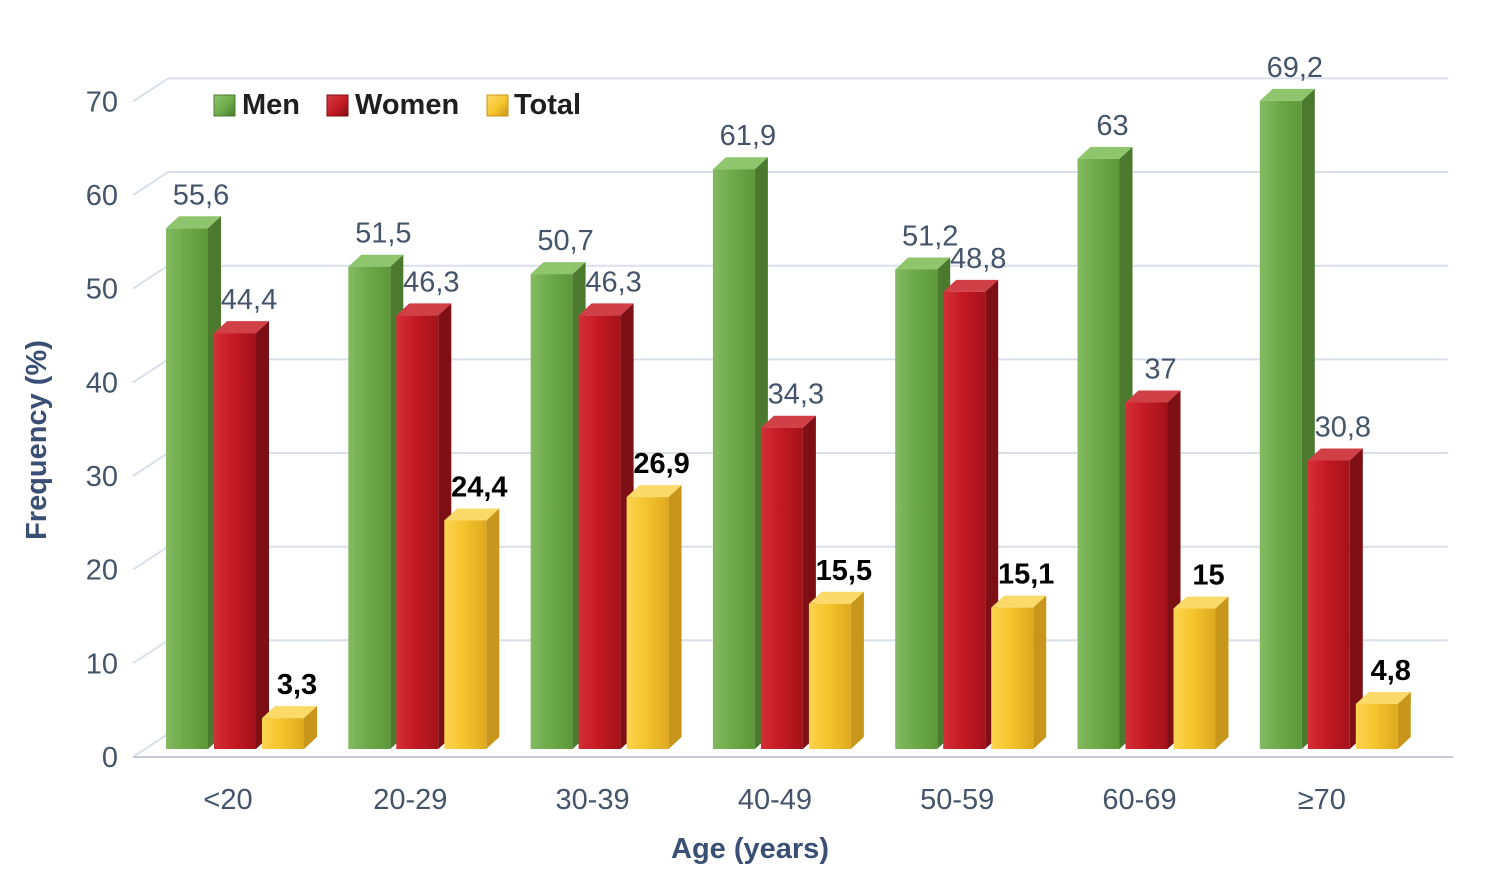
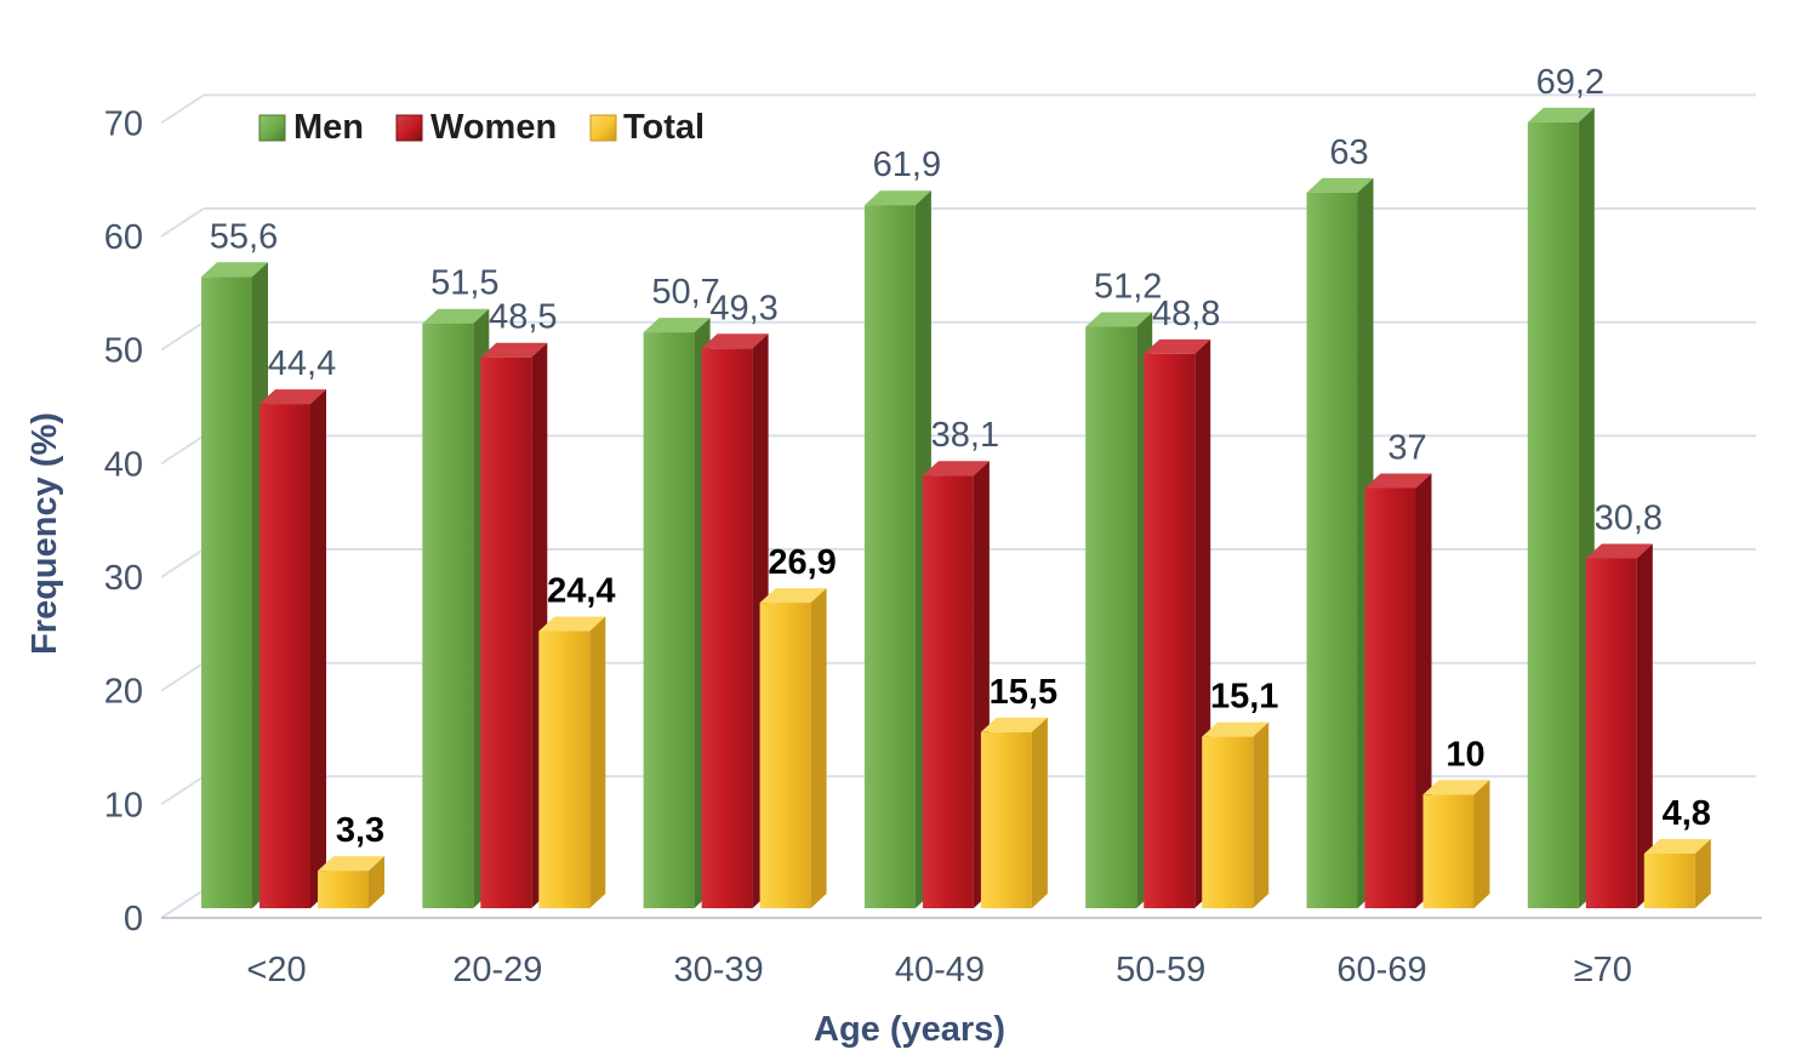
Women/20-29: 46,3 -> 48,5
Women/30-39: 46,3 -> 49,3
Women/40-49: 34,3 -> 38,1
Total/60-69: 15 -> 10
